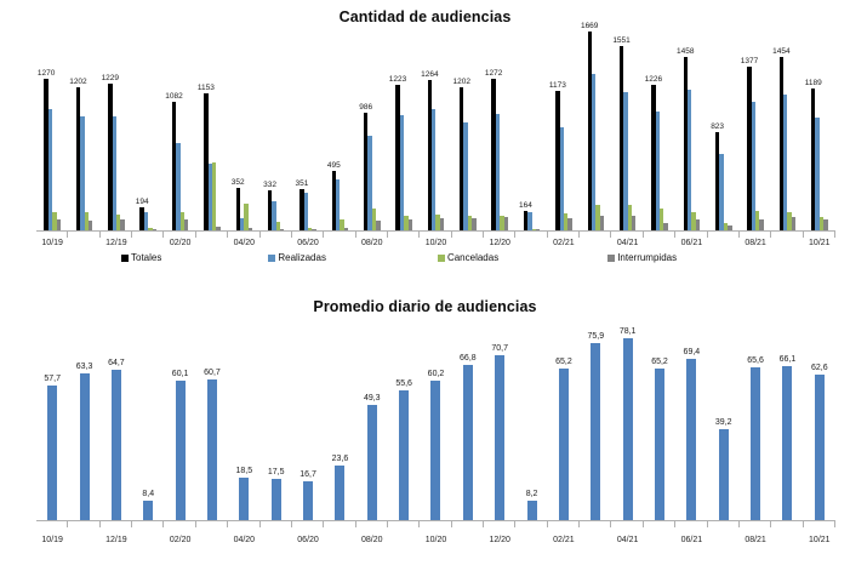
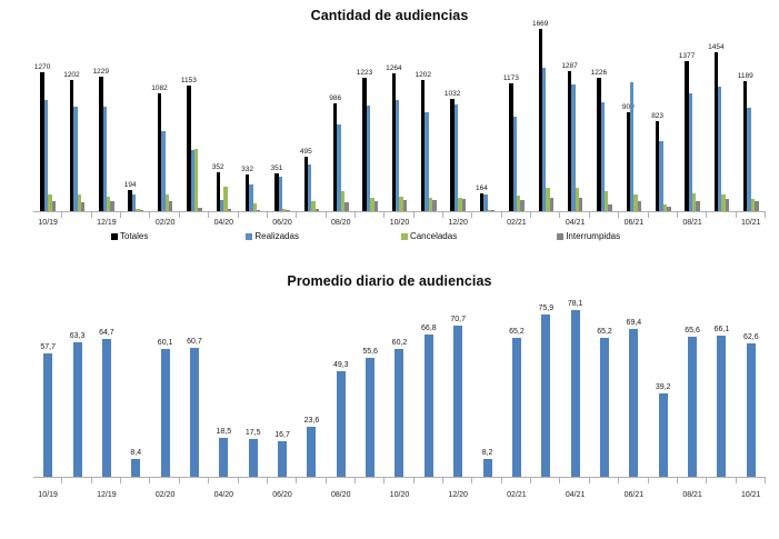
Cantidad de audiencias/Totales/12/20: 1272 -> 1032
Cantidad de audiencias/Totales/04/21: 1551 -> 1287
Cantidad de audiencias/Totales/06/21: 1458 -> 909
